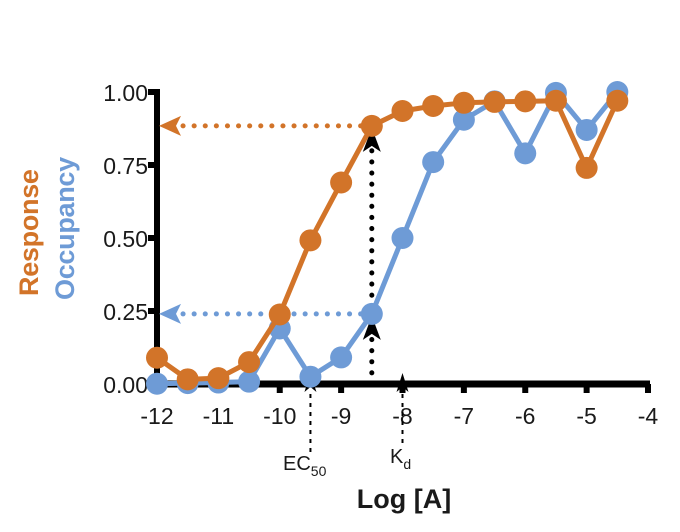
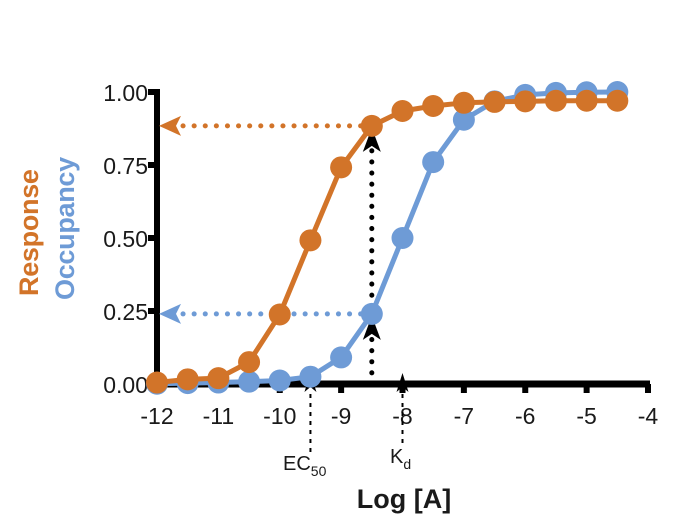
Response/-12: 0.09 -> 0.01
Occupancy/-10: 0.19 -> 0.01
Response/-9: 0.69 -> 0.74
Occupancy/-6: 0.79 -> 0.99
Response/-5: 0.74 -> 0.97
Occupancy/-5: 0.87 -> 1.00
